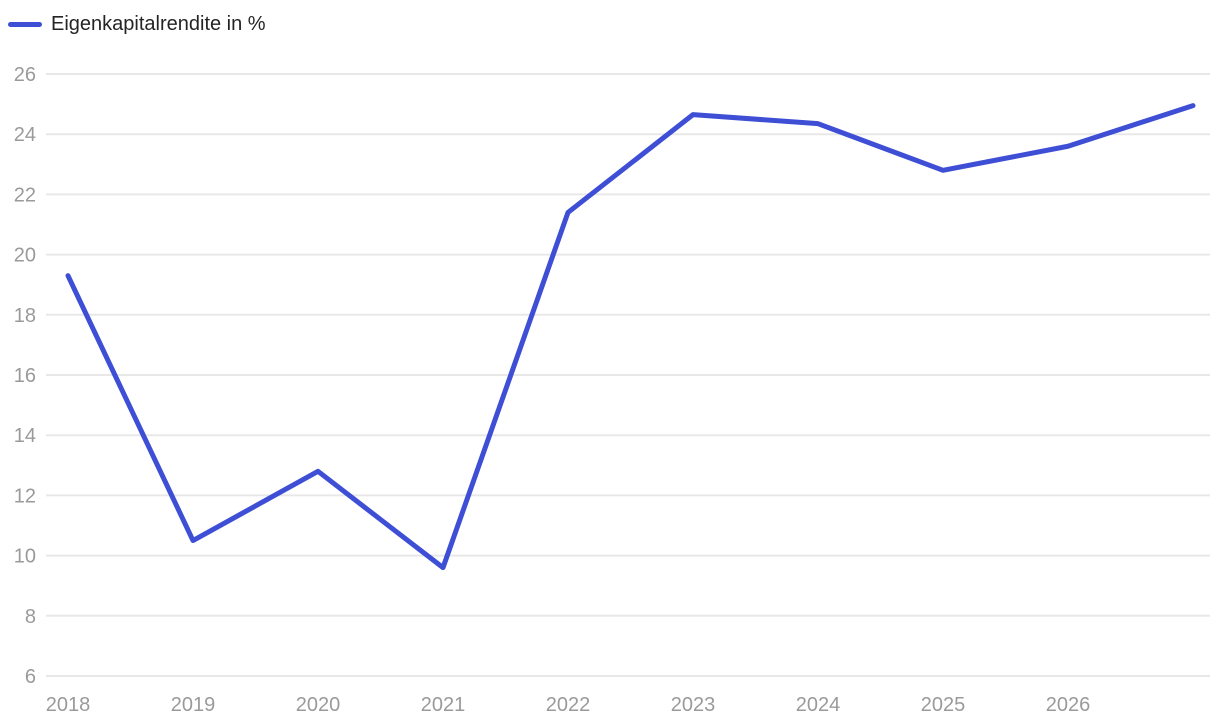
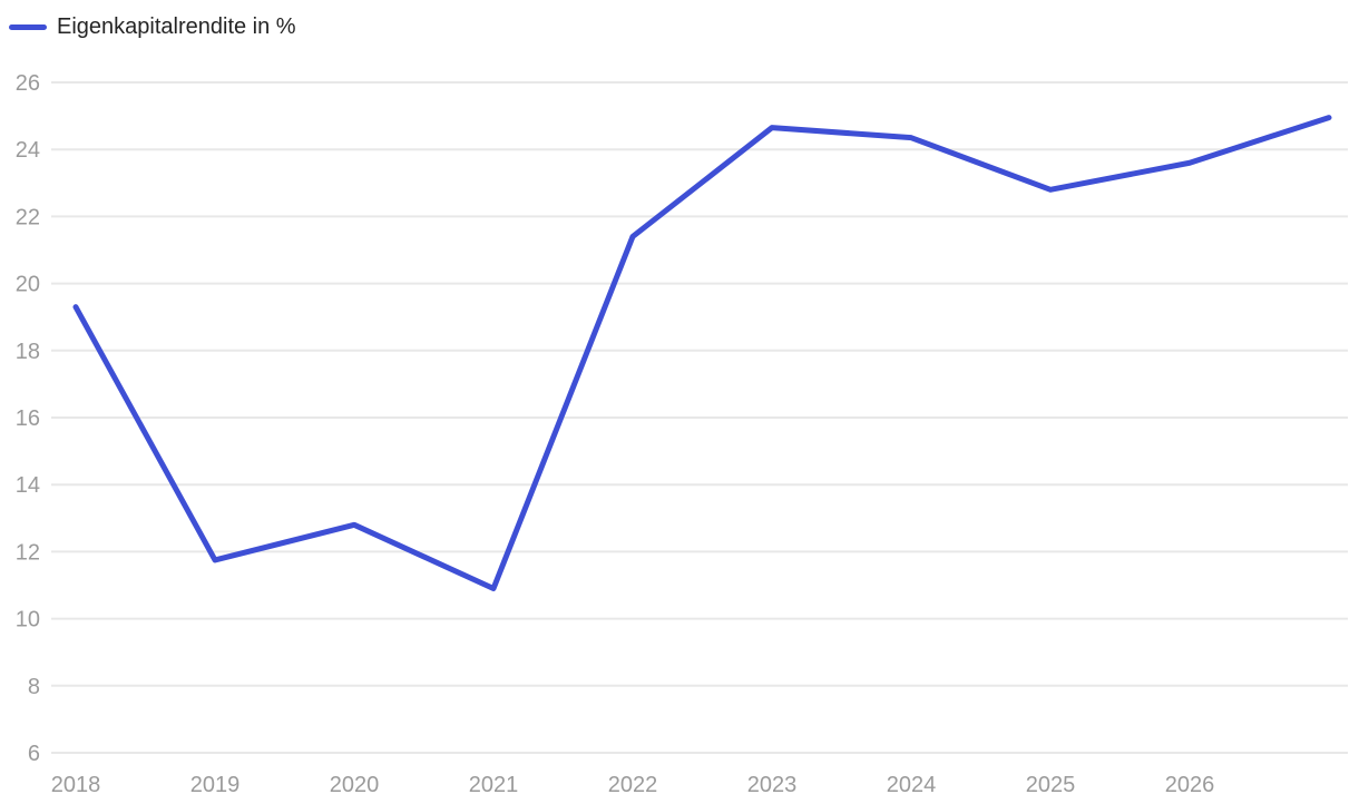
2019: 10.5 -> 11.8
2021: 9.6 -> 10.9
